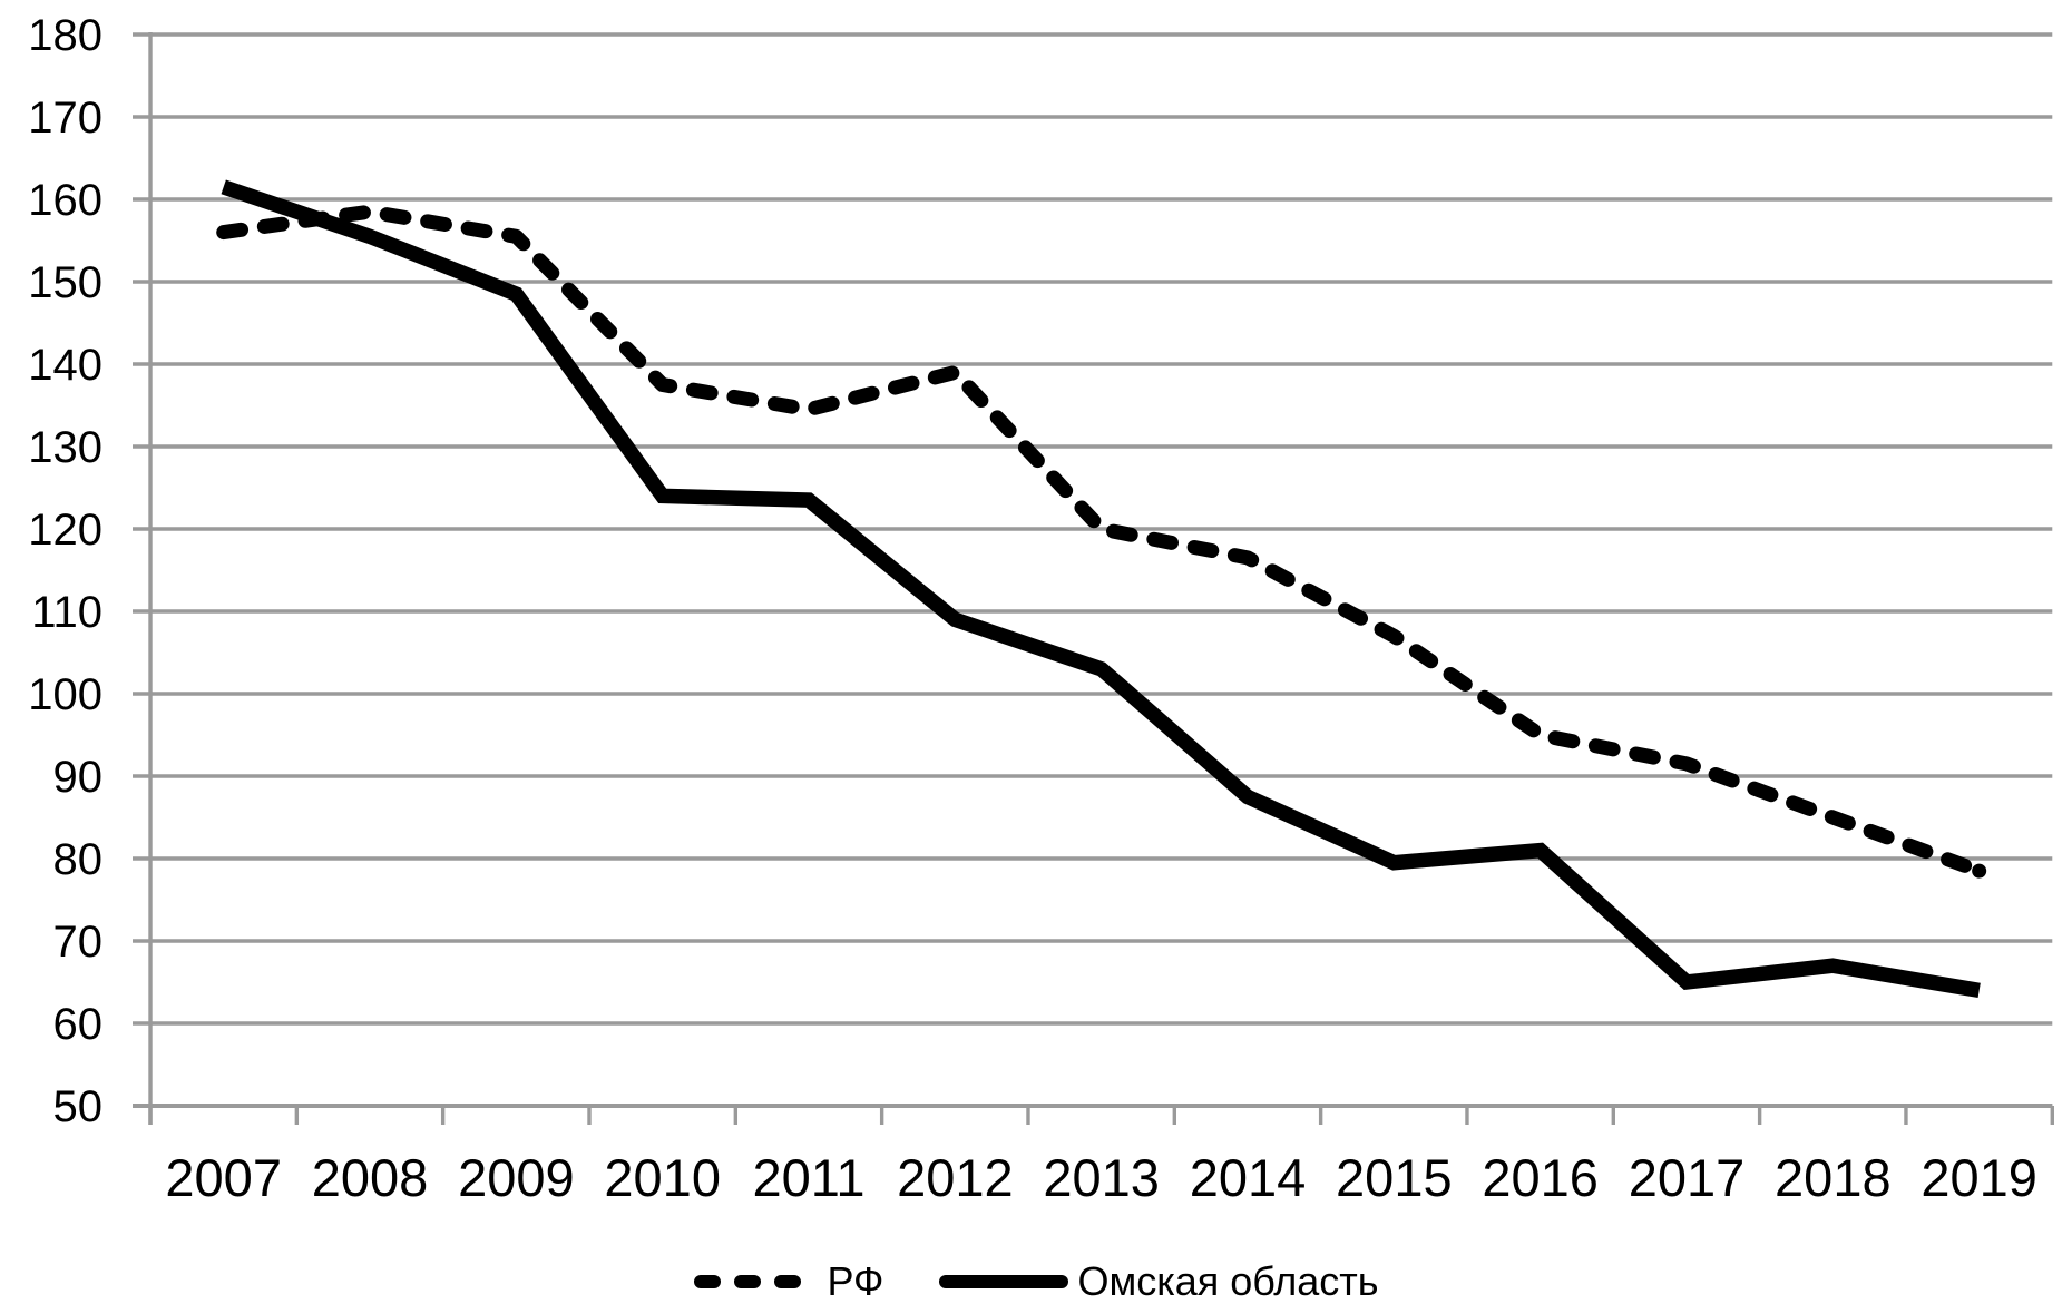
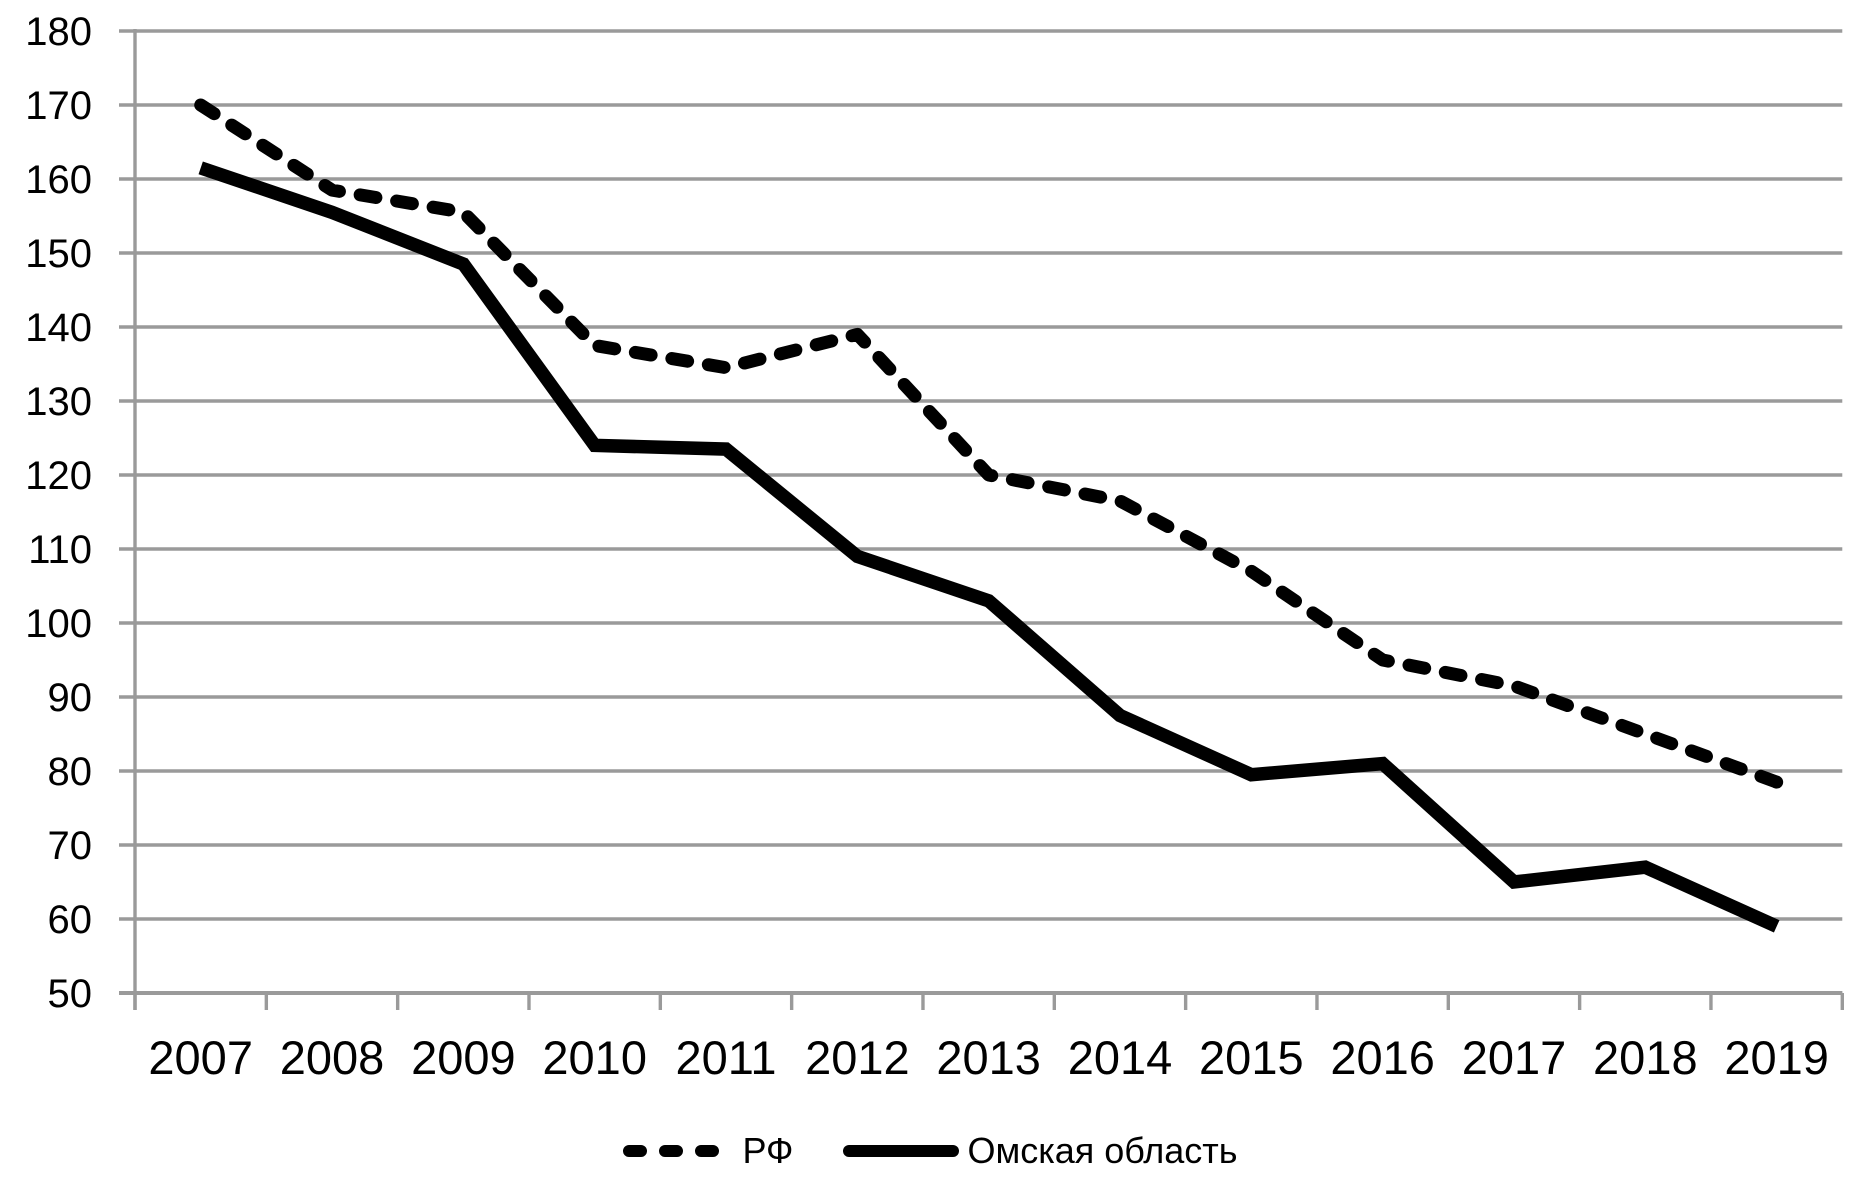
РФ/2007: 156 -> 170
Омская область/2019: 64 -> 59
